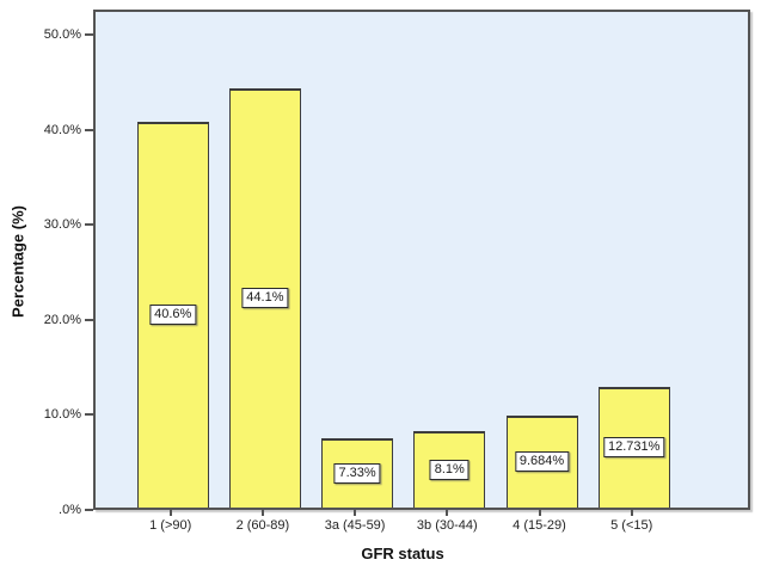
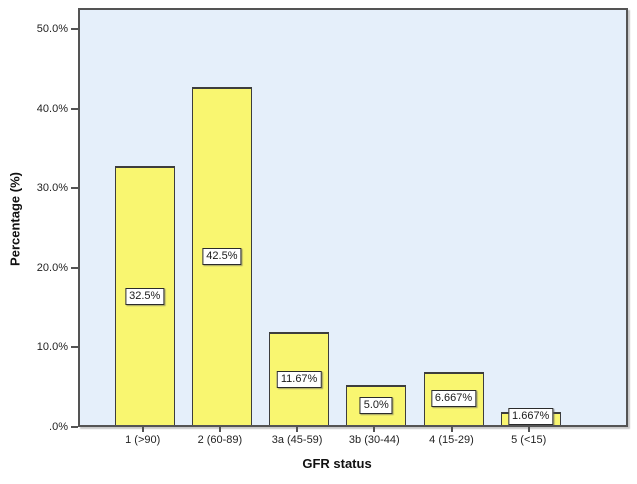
1 (>90): 40.6% -> 32.5%
2 (60-89): 44.1% -> 42.5%
3a (45-59): 7.33% -> 11.67%
3b (30-44): 8.1% -> 5.0%
4 (15-29): 9.684% -> 6.667%
5 (<15): 12.731% -> 1.667%
